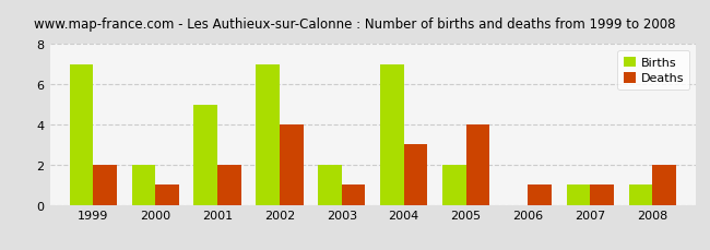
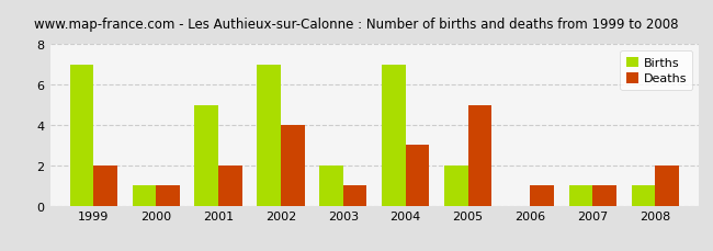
Births/2000: 2 -> 1
Deaths/2005: 4 -> 5
